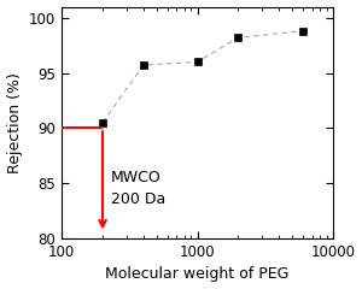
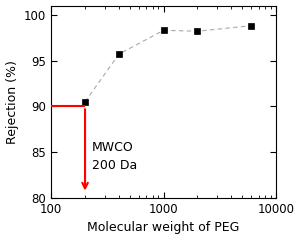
1000: 96.0 -> 98.3
